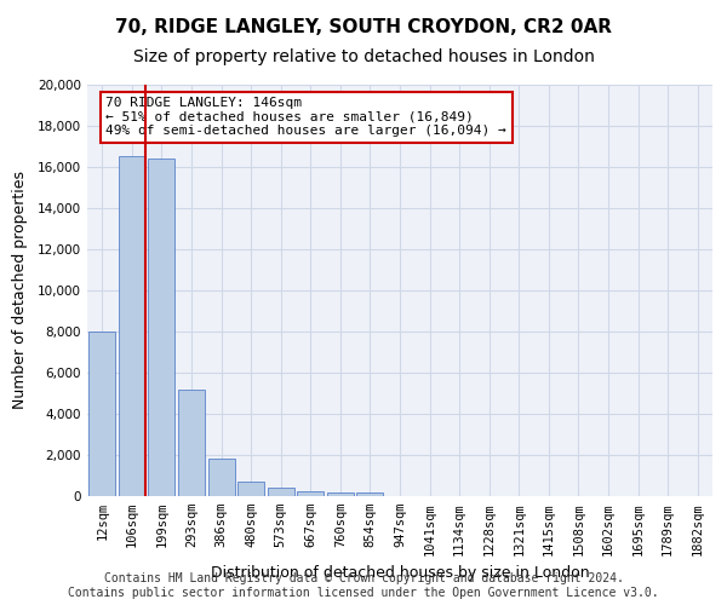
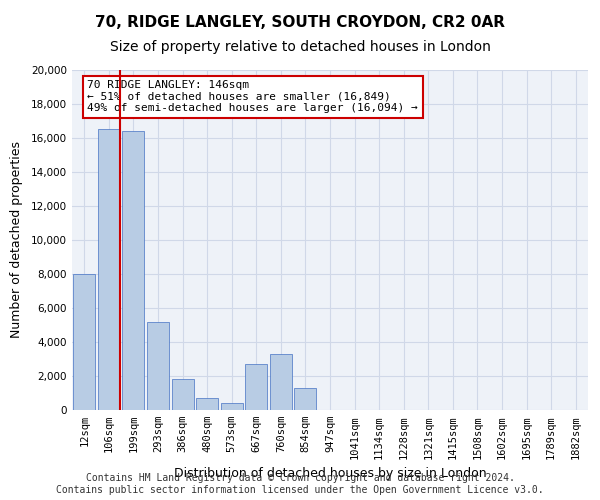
667sqm: 200 -> 2,700
760sqm: 200 -> 3,300
854sqm: 200 -> 1,300
